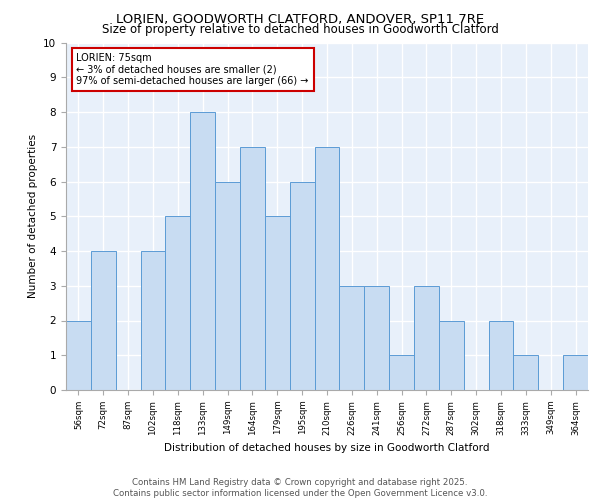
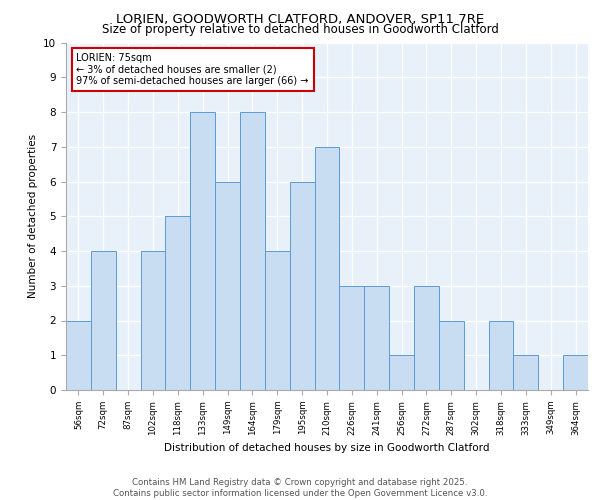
164sqm: 7 -> 8
179sqm: 5 -> 4
